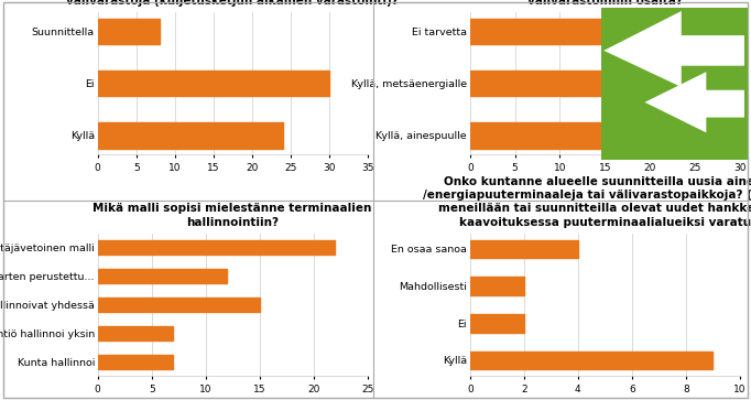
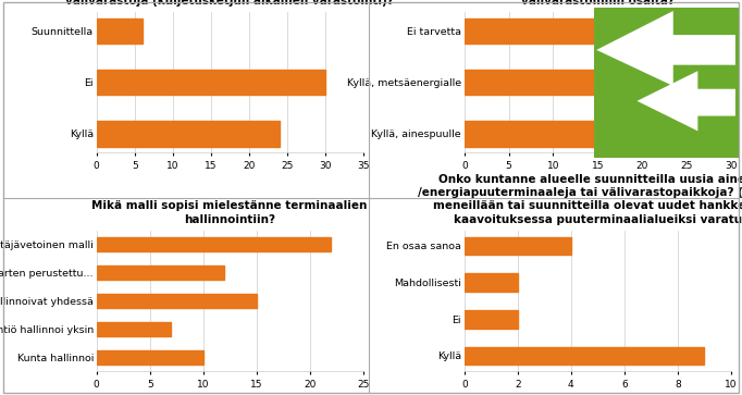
Suunnittella: 8 -> 6
Mikä malli sopisi mielestänne terminaalien hallinnointiin?/Kunta hallinnoi: 7 -> 10
